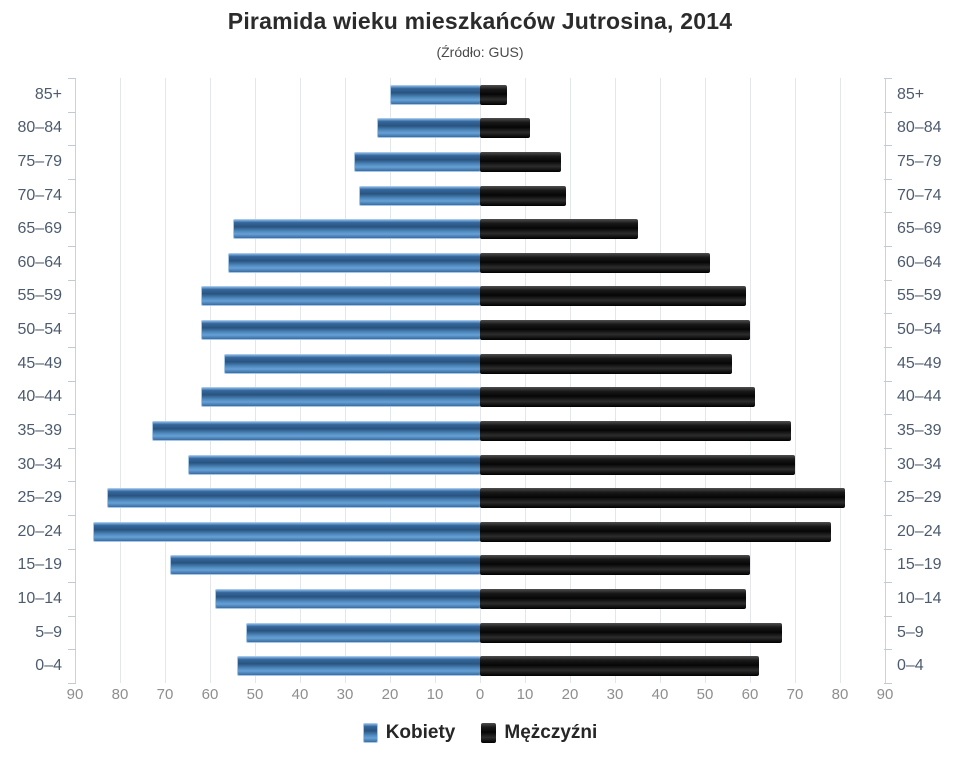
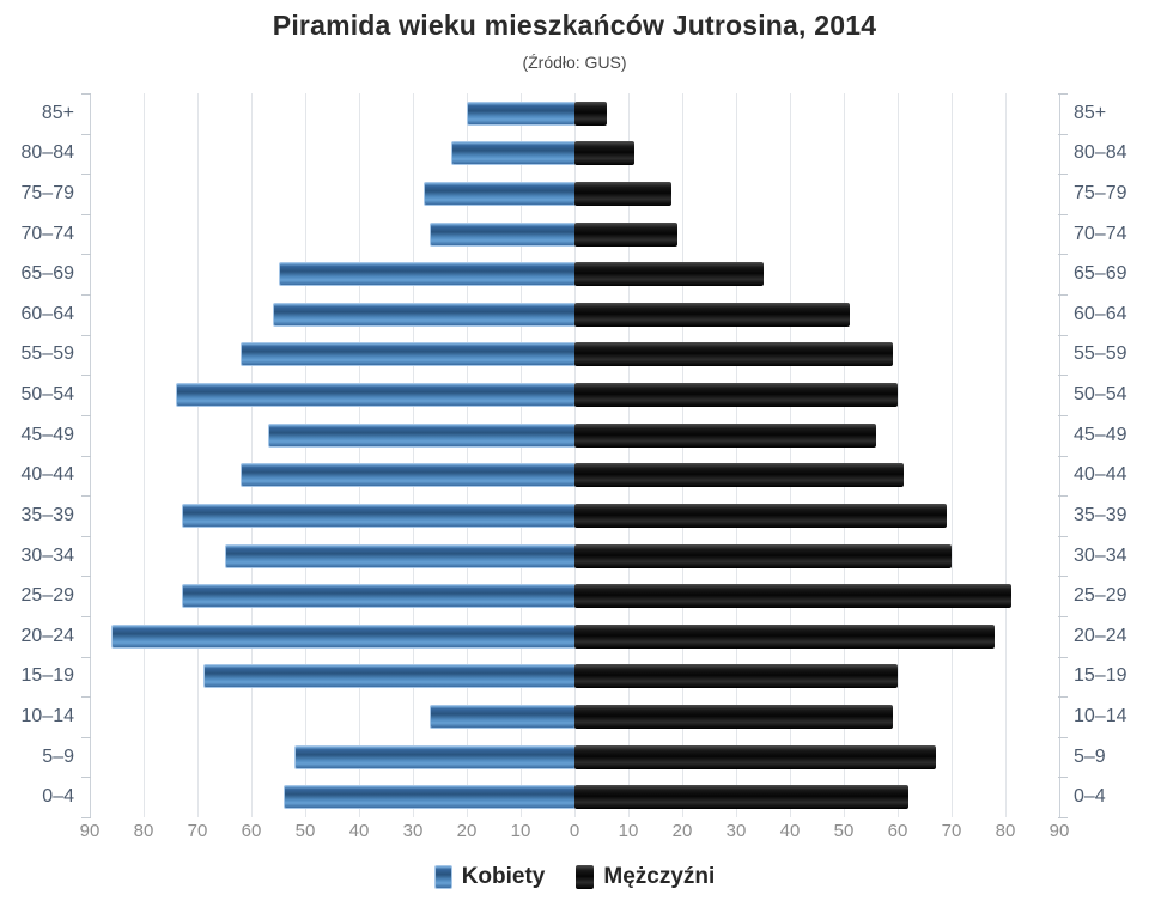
Kobiety/50–54: 62 -> 74
Kobiety/25–29: 83 -> 73
Kobiety/10–14: 59 -> 27
